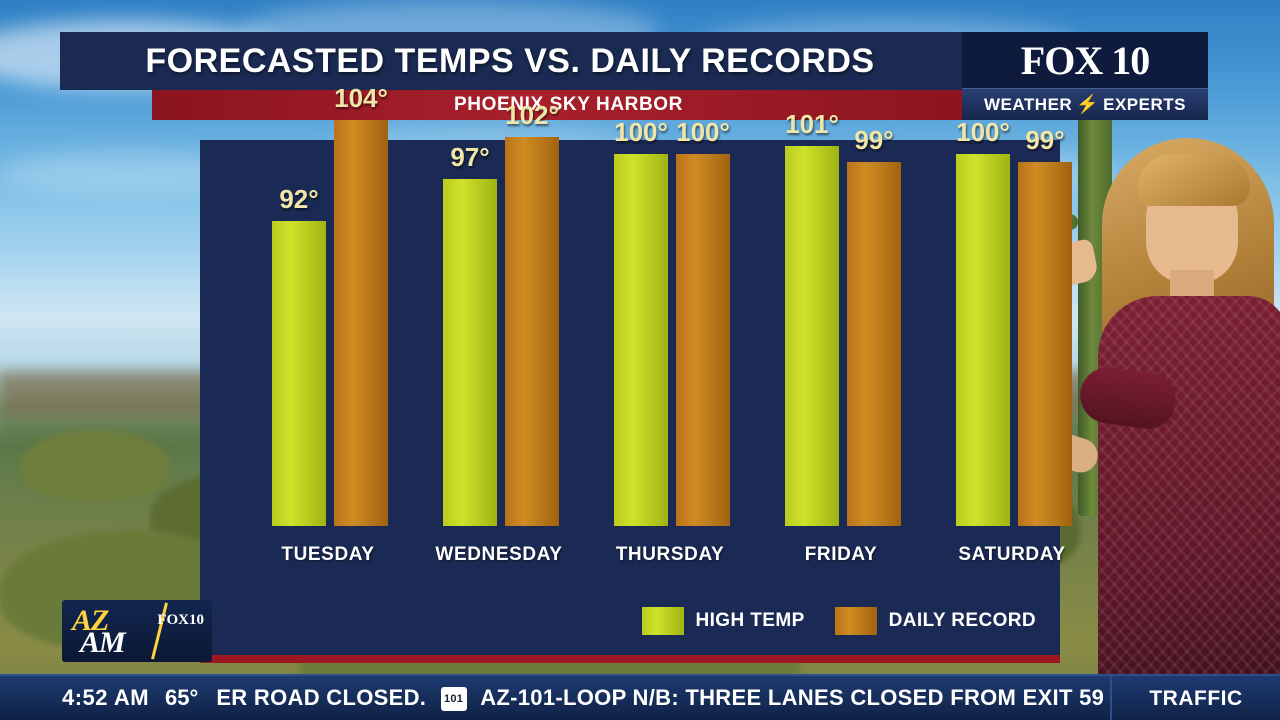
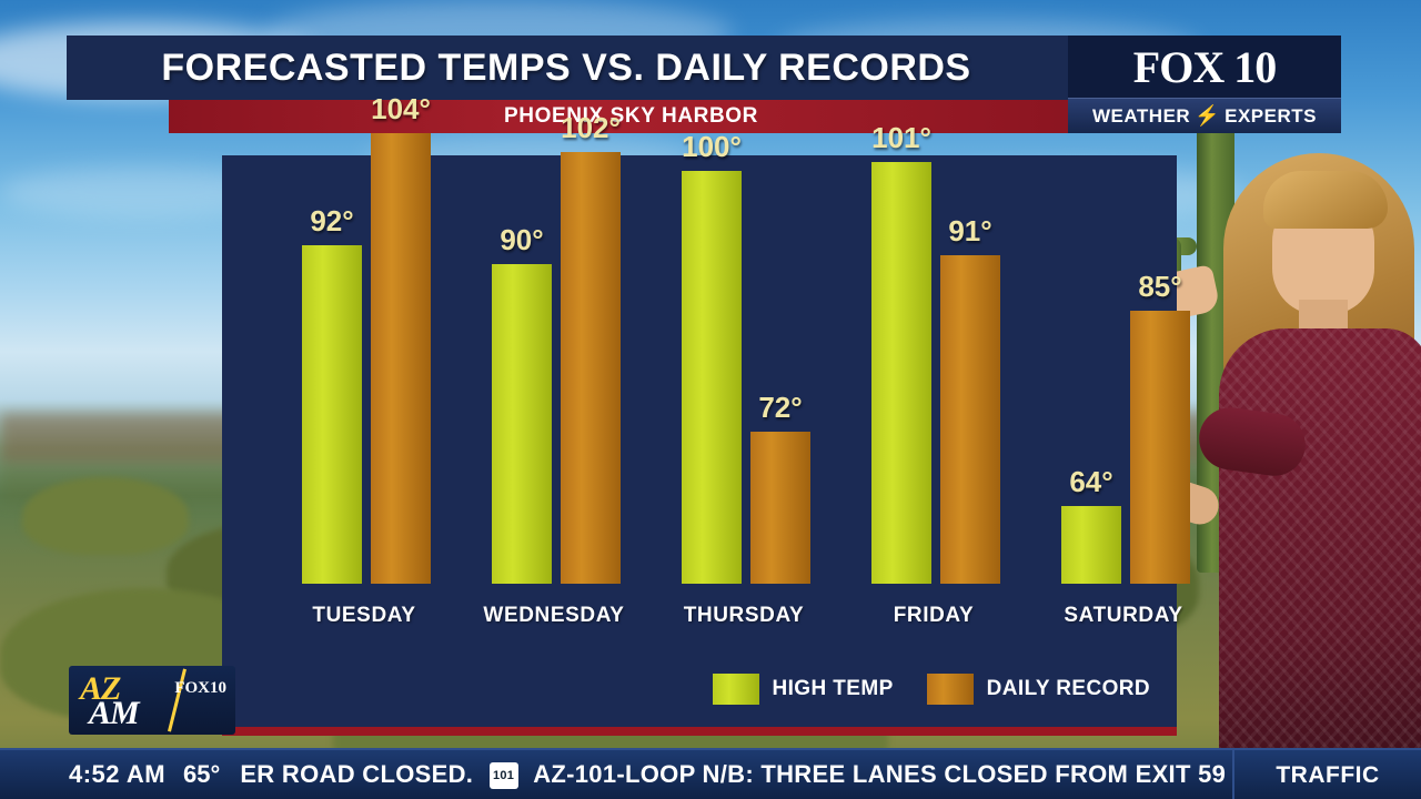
HIGH TEMP/WEDNESDAY: 97° -> 90°
DAILY RECORD/THURSDAY: 100° -> 72°
DAILY RECORD/FRIDAY: 99° -> 91°
HIGH TEMP/SATURDAY: 100° -> 64°
DAILY RECORD/SATURDAY: 99° -> 85°
